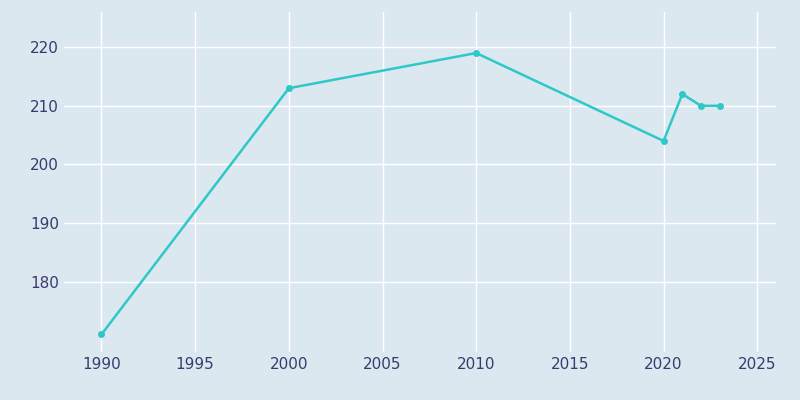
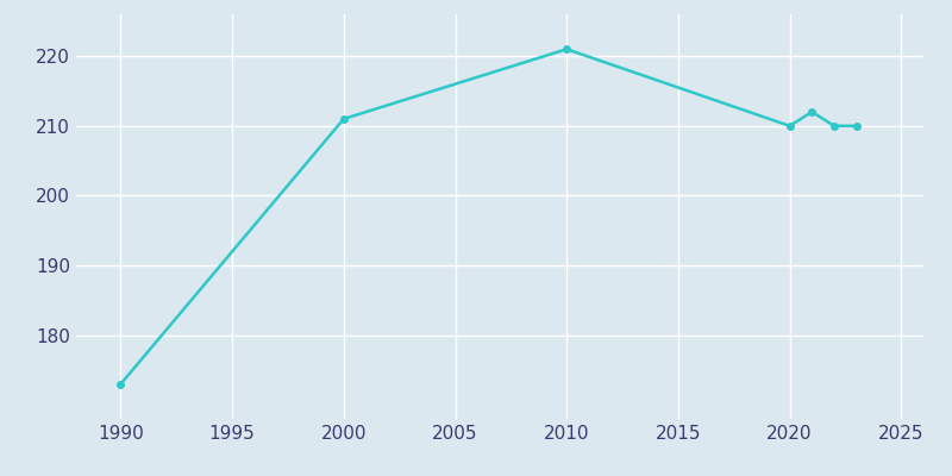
1990: 171 -> 173
2000: 213 -> 211
2010: 219 -> 221
2020: 204 -> 210
